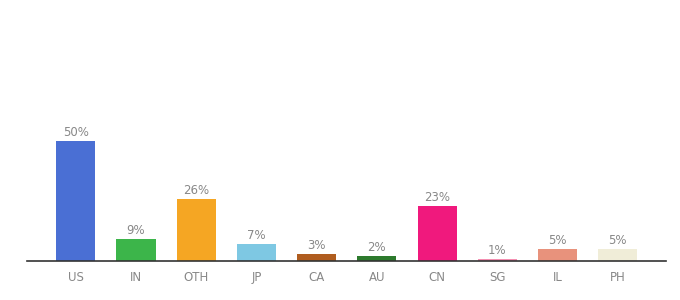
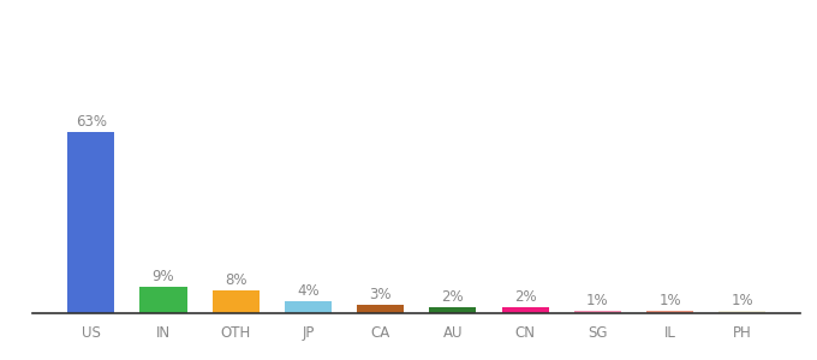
US: 50% -> 63%
OTH: 26% -> 8%
JP: 7% -> 4%
CN: 23% -> 2%
IL: 5% -> 1%
PH: 5% -> 1%
